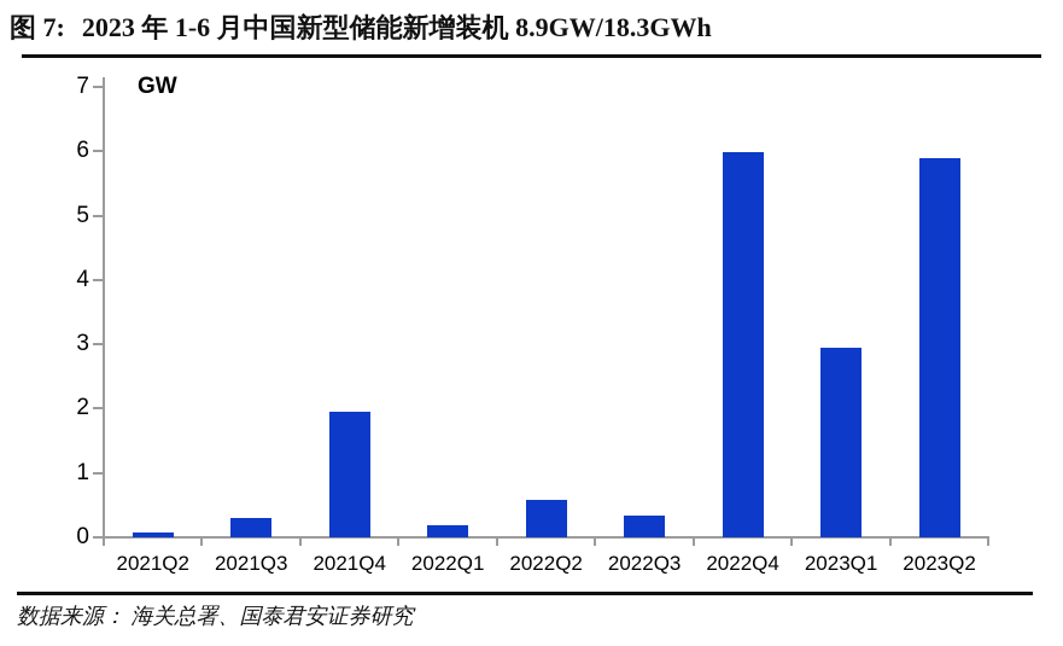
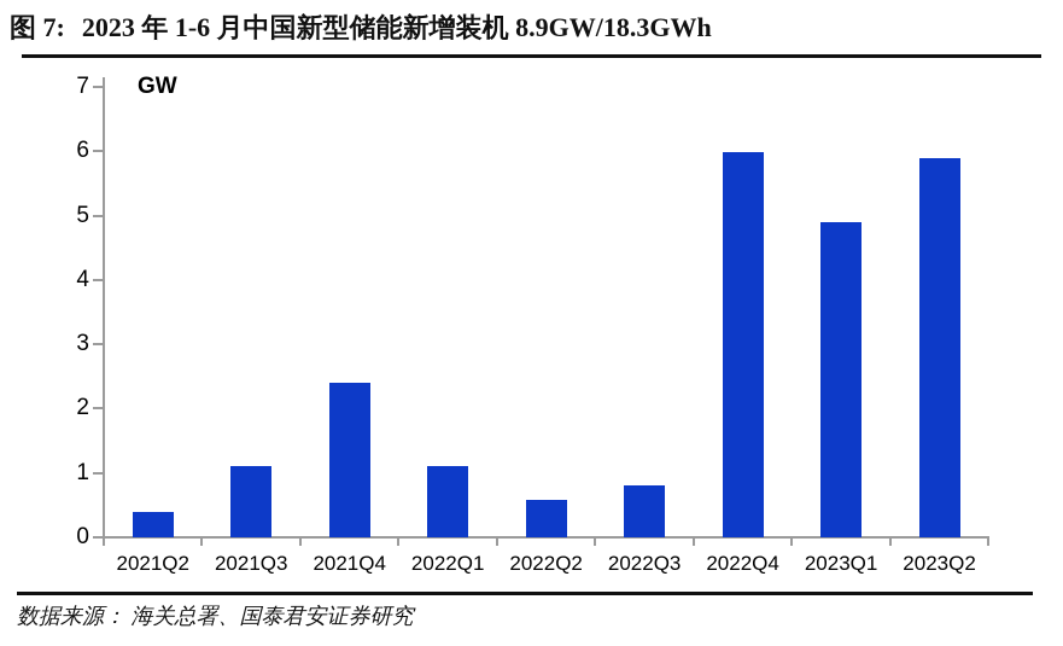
2021Q2: 0.1 -> 0.4
2021Q3: 0.3 -> 1.1
2021Q4: 1.9 -> 2.4
2022Q1: 0.2 -> 1.1
2022Q3: 0.3 -> 0.8
2023Q1: 3.0 -> 4.9
